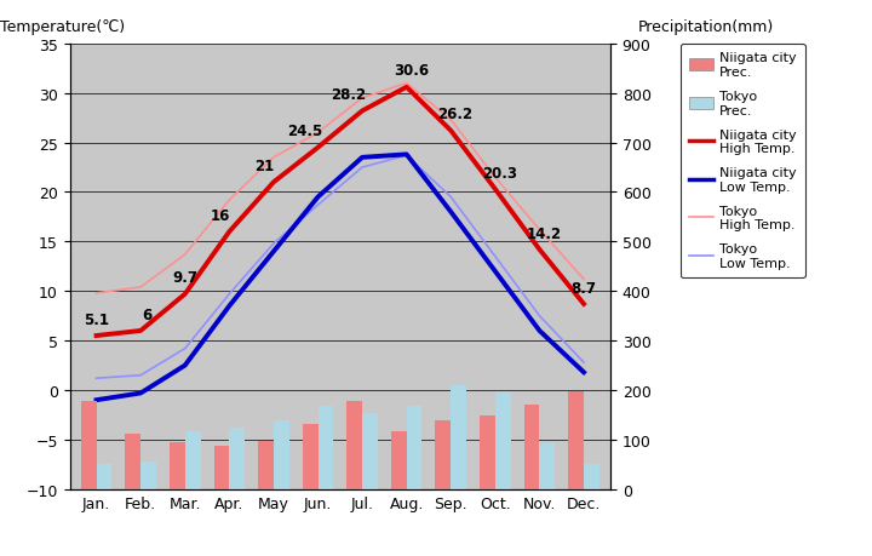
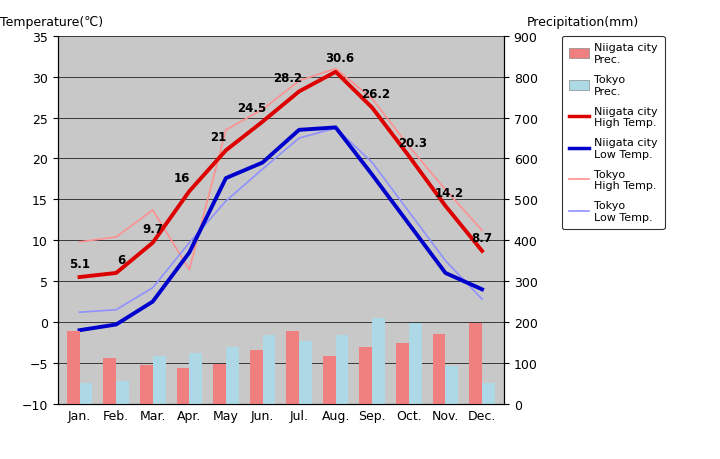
Tokyo High Temp./Apr.: 19.2 -> 6.4
Niigata city Low Temp./May: 14.0 -> 17.6
Niigata city Low Temp./Dec.: 1.8 -> 4.0
